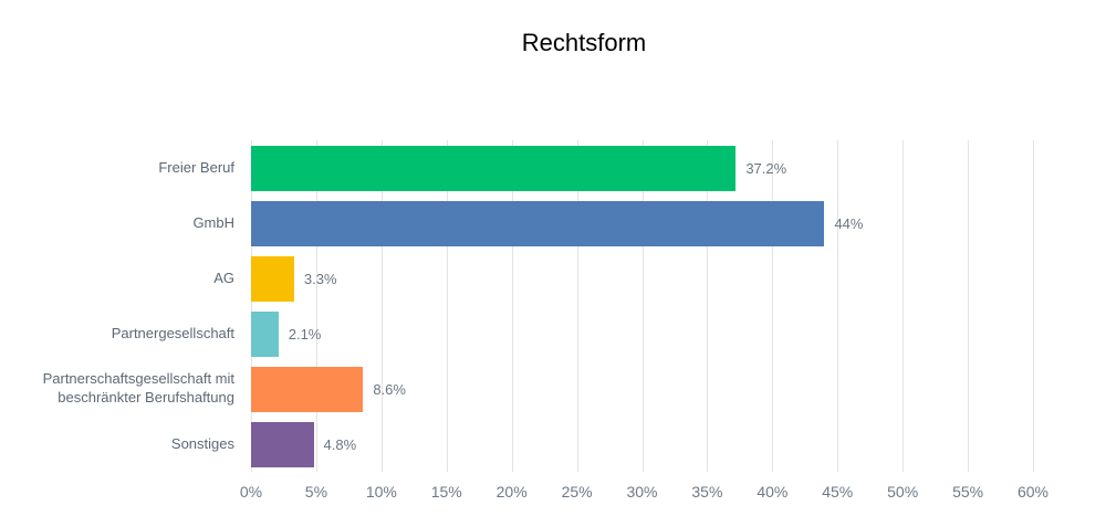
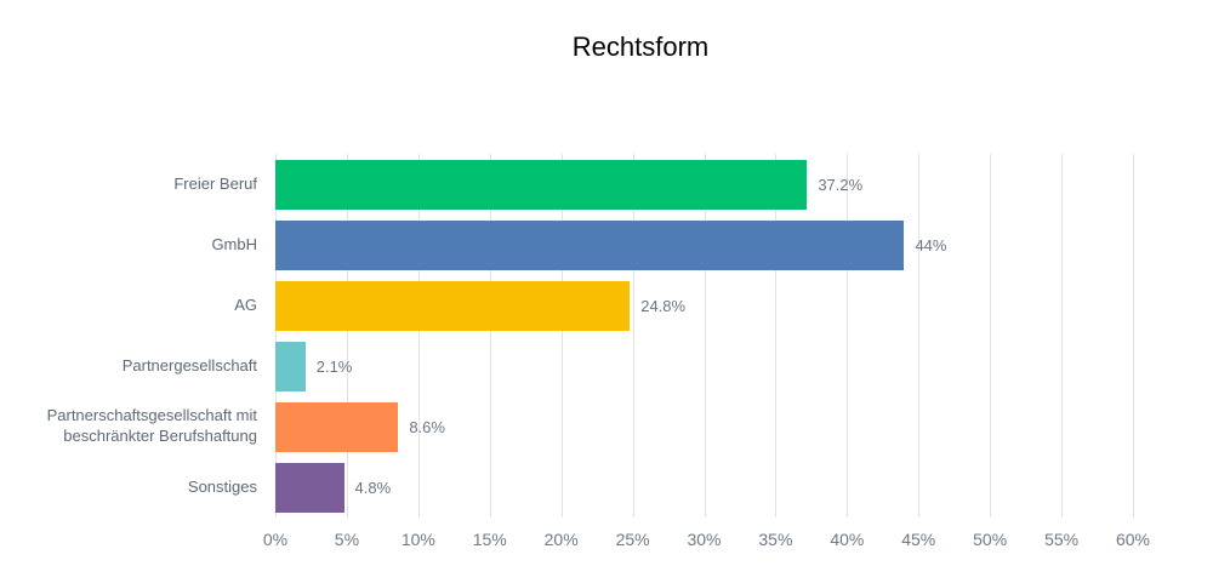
AG: 3.3% -> 24.8%
